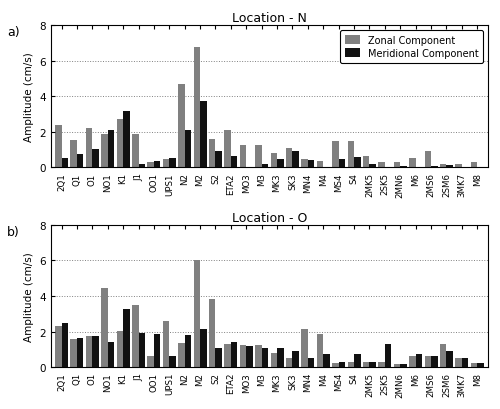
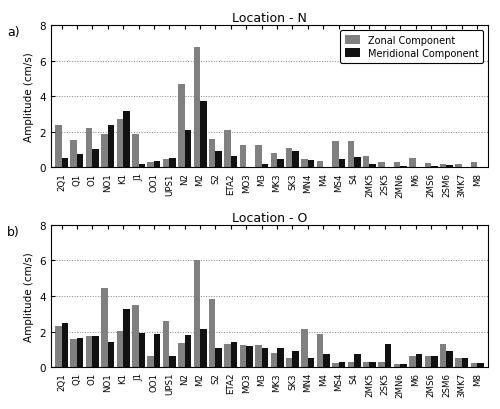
Location - N/Meridional Component/NO1: 2.1 -> 2.4
Location - N/Zonal Component/2MS6: 0.9 -> 0.2
